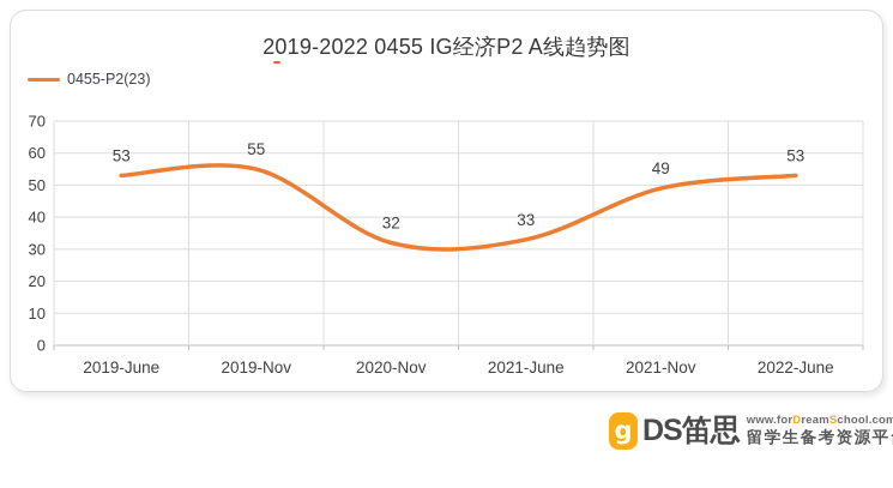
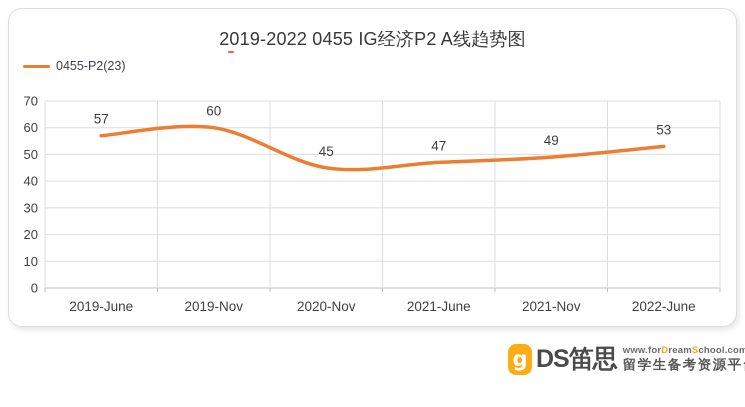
2019-June: 53 -> 57
2019-Nov: 55 -> 60
2020-Nov: 32 -> 45
2021-June: 33 -> 47
